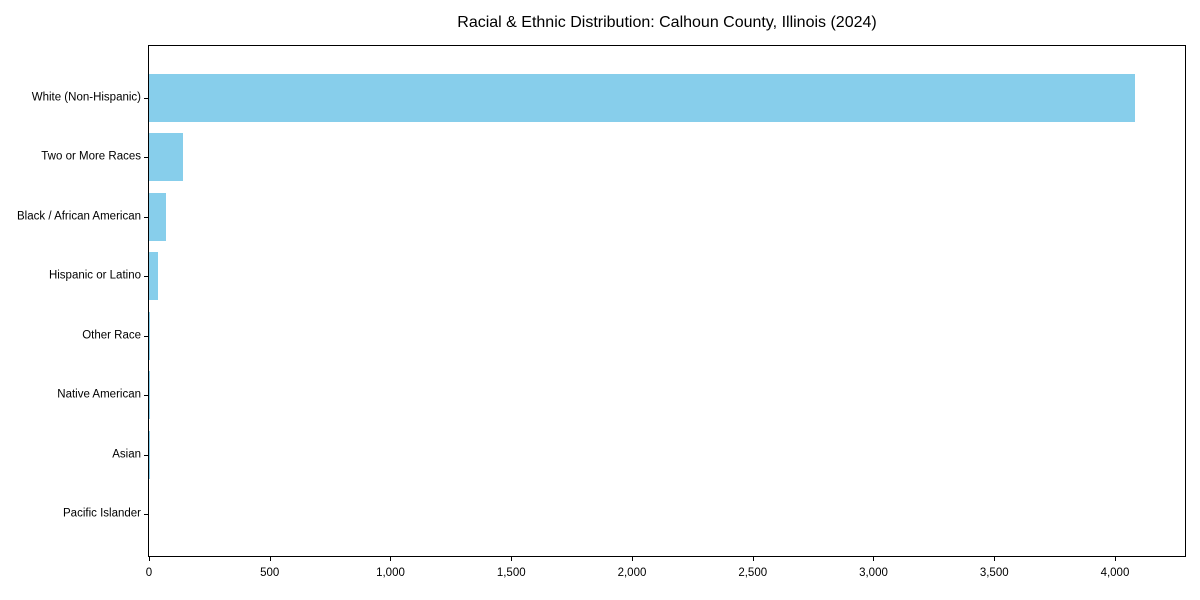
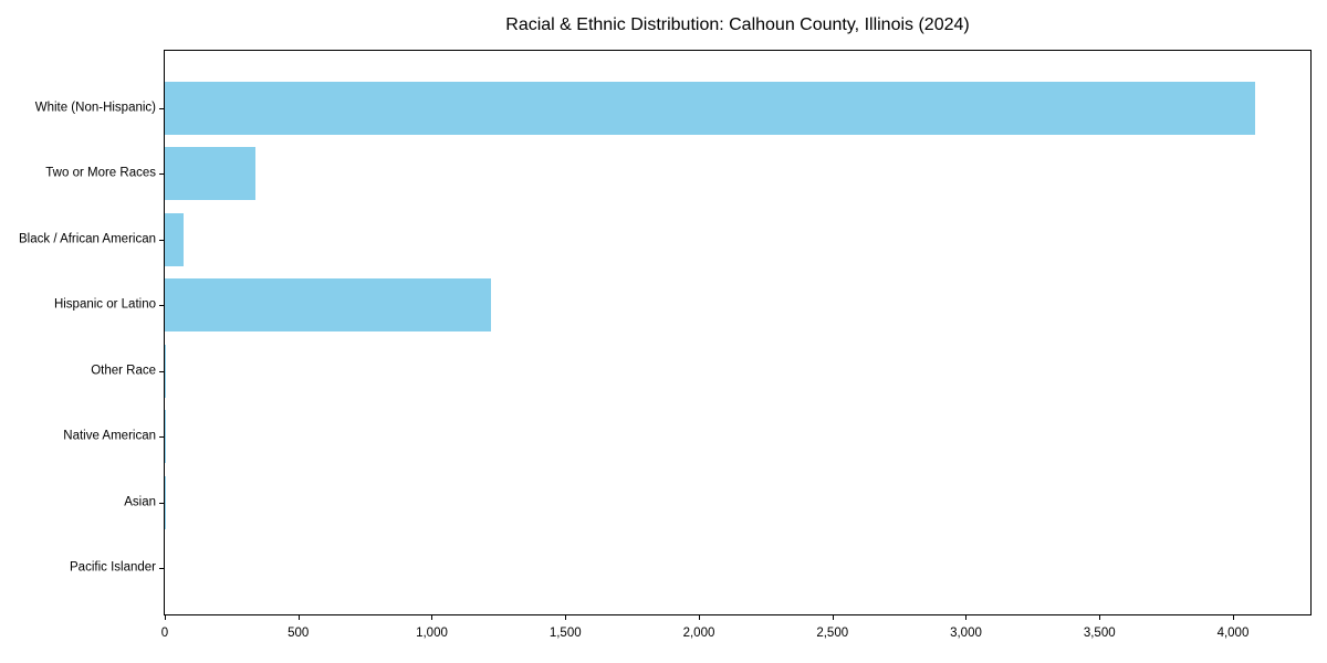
Two or More Races: 140 -> 340
Hispanic or Latino: 40 -> 1220
